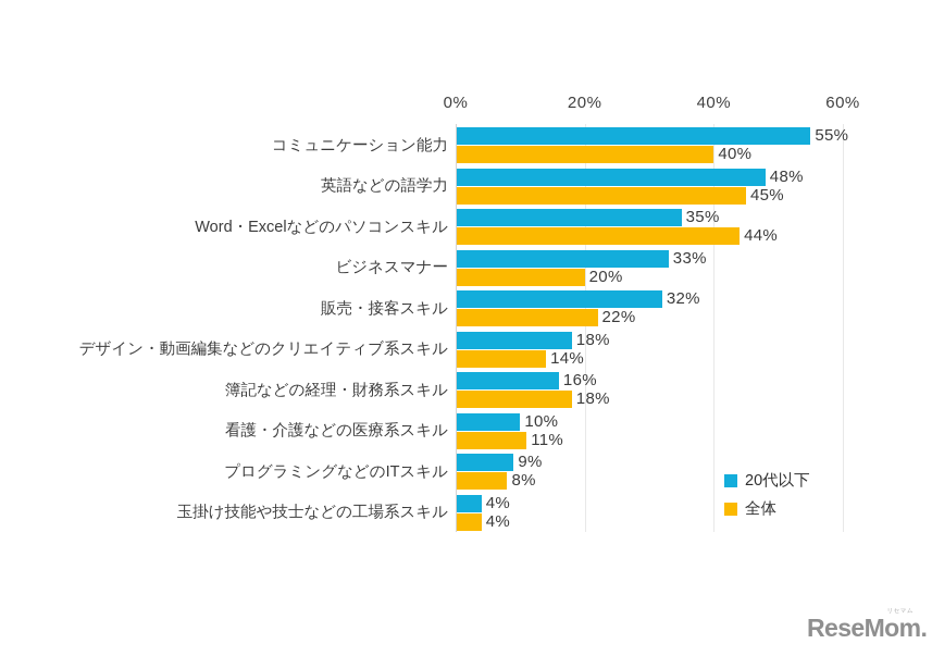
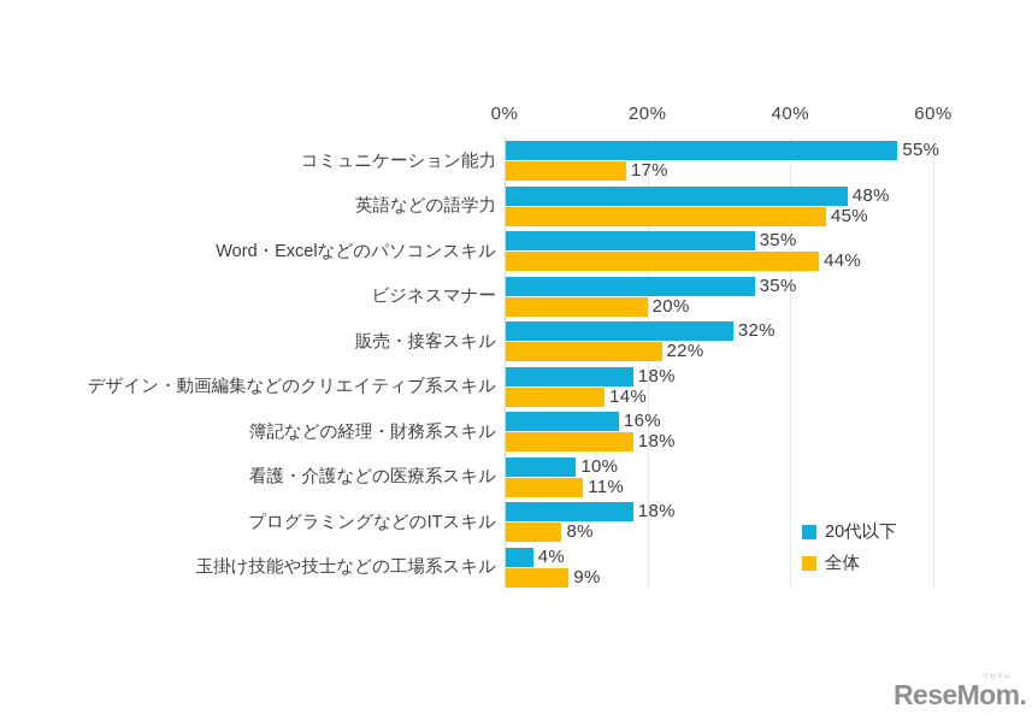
全体/コミュニケーション能力: 40% -> 17%
20代以下/ビジネスマナー: 33% -> 35%
20代以下/プログラミングなどのITスキル: 9% -> 18%
全体/玉掛け技能や技士などの工場系スキル: 4% -> 9%
